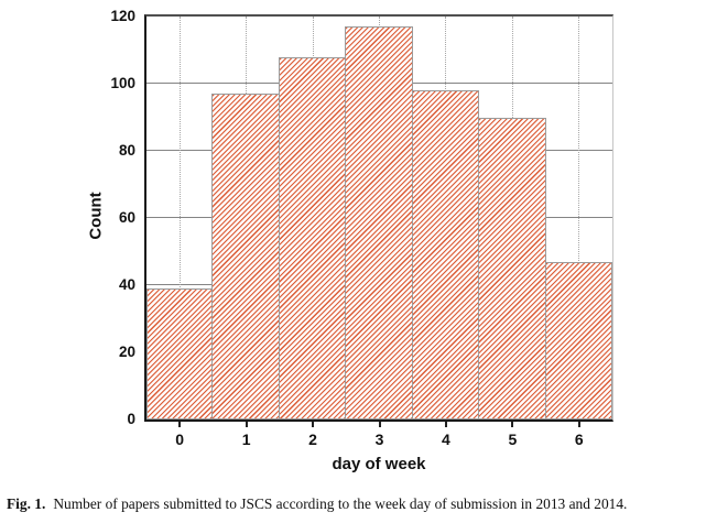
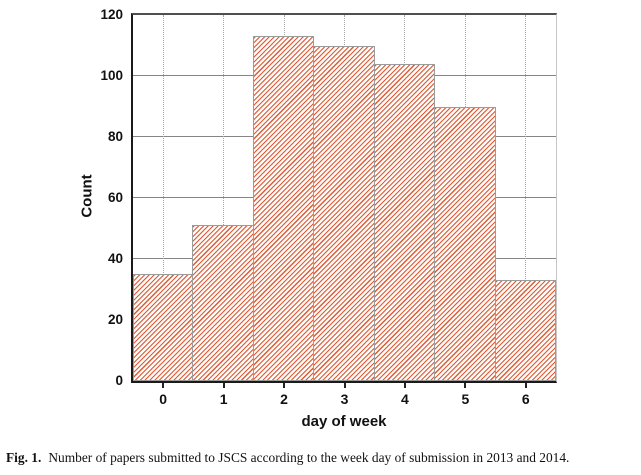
0: 39 -> 35
1: 97 -> 51
2: 108 -> 113
3: 117 -> 110
4: 98 -> 104
6: 47 -> 33
